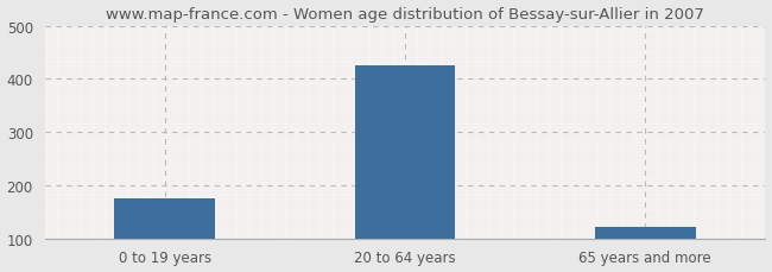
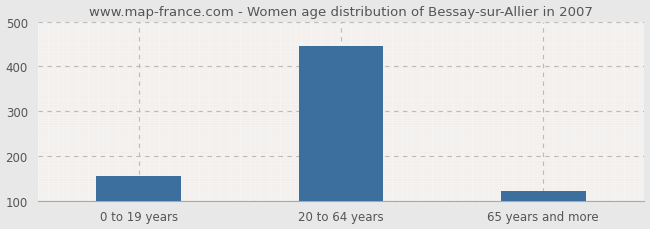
0 to 19 years: 175 -> 155
20 to 64 years: 425 -> 445
